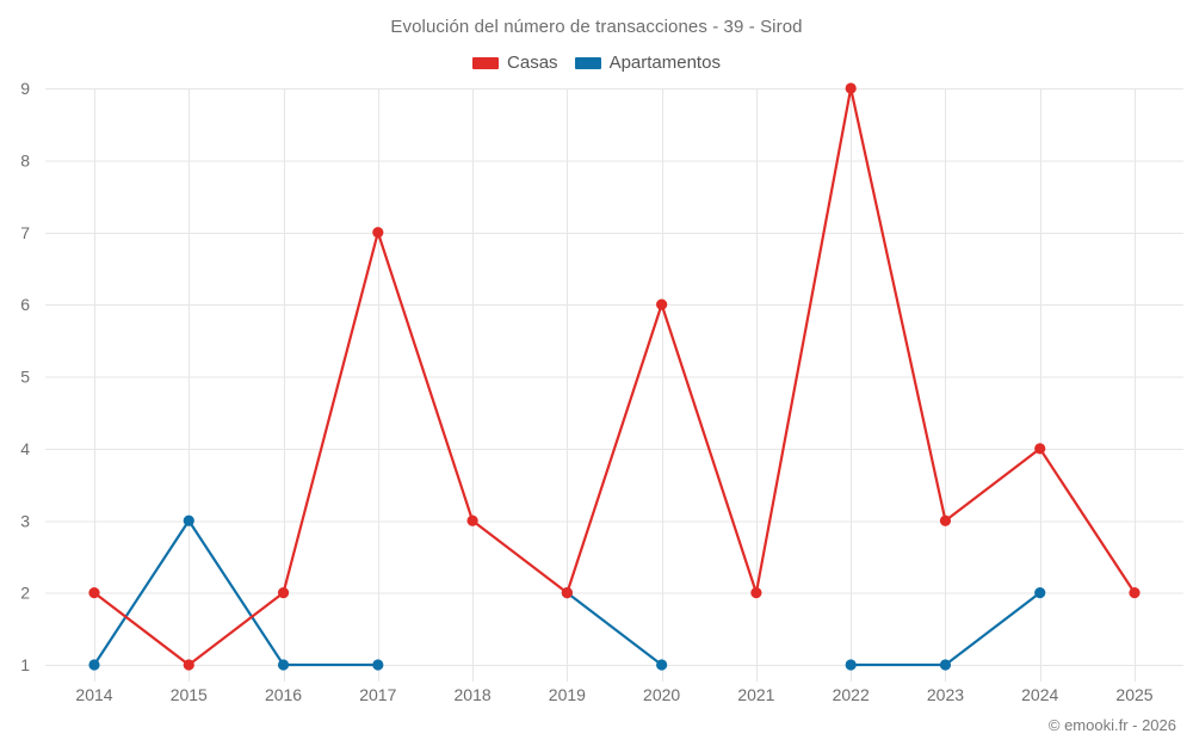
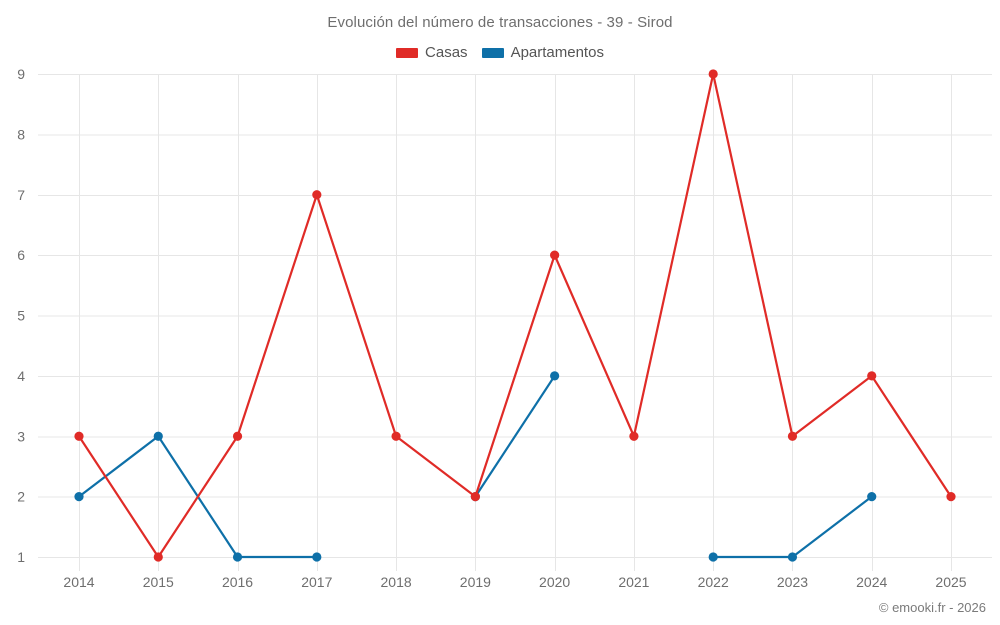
Casas/2014: 2 -> 3
Apartamentos/2014: 1 -> 2
Casas/2016: 2 -> 3
Apartamentos/2020: 1 -> 4
Casas/2021: 2 -> 3
